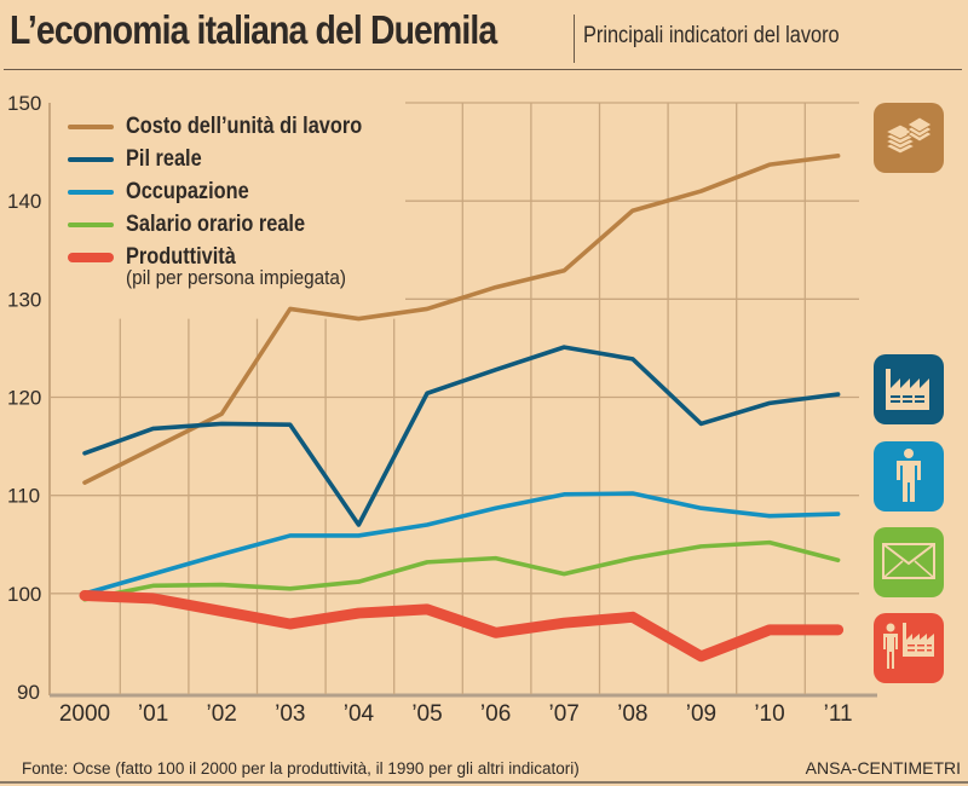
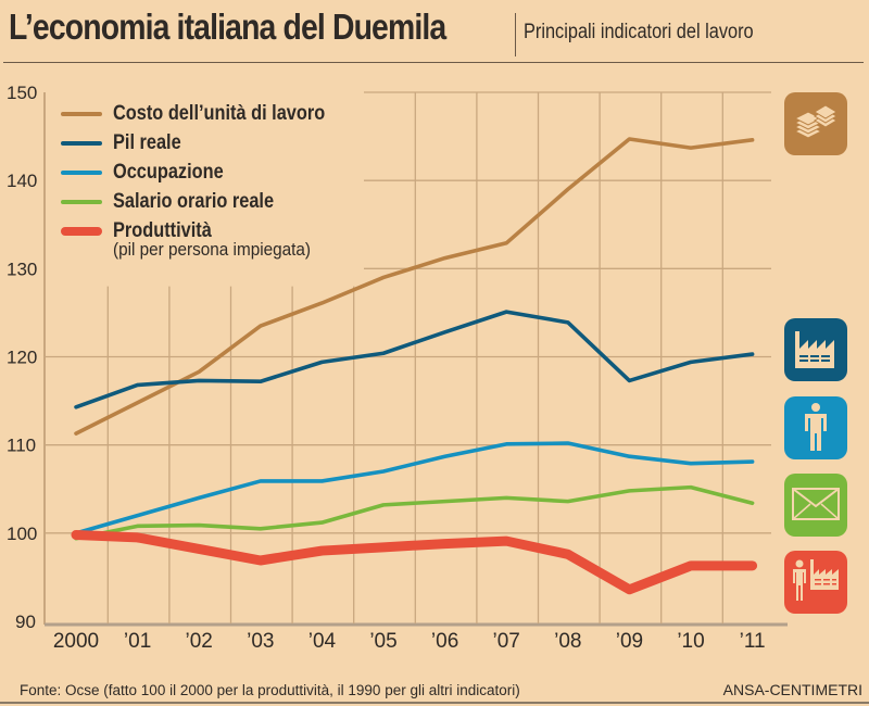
Costo dell’unità di lavoro/’03: 129 -> 124
Costo dell’unità di lavoro/’04: 128 -> 126
Pil reale/’04: 107 -> 119
Produttività/’06: 96 -> 99
Salario orario reale/’07: 102 -> 104
Produttività/’07: 97 -> 99
Costo dell’unità di lavoro/’09: 141 -> 145
